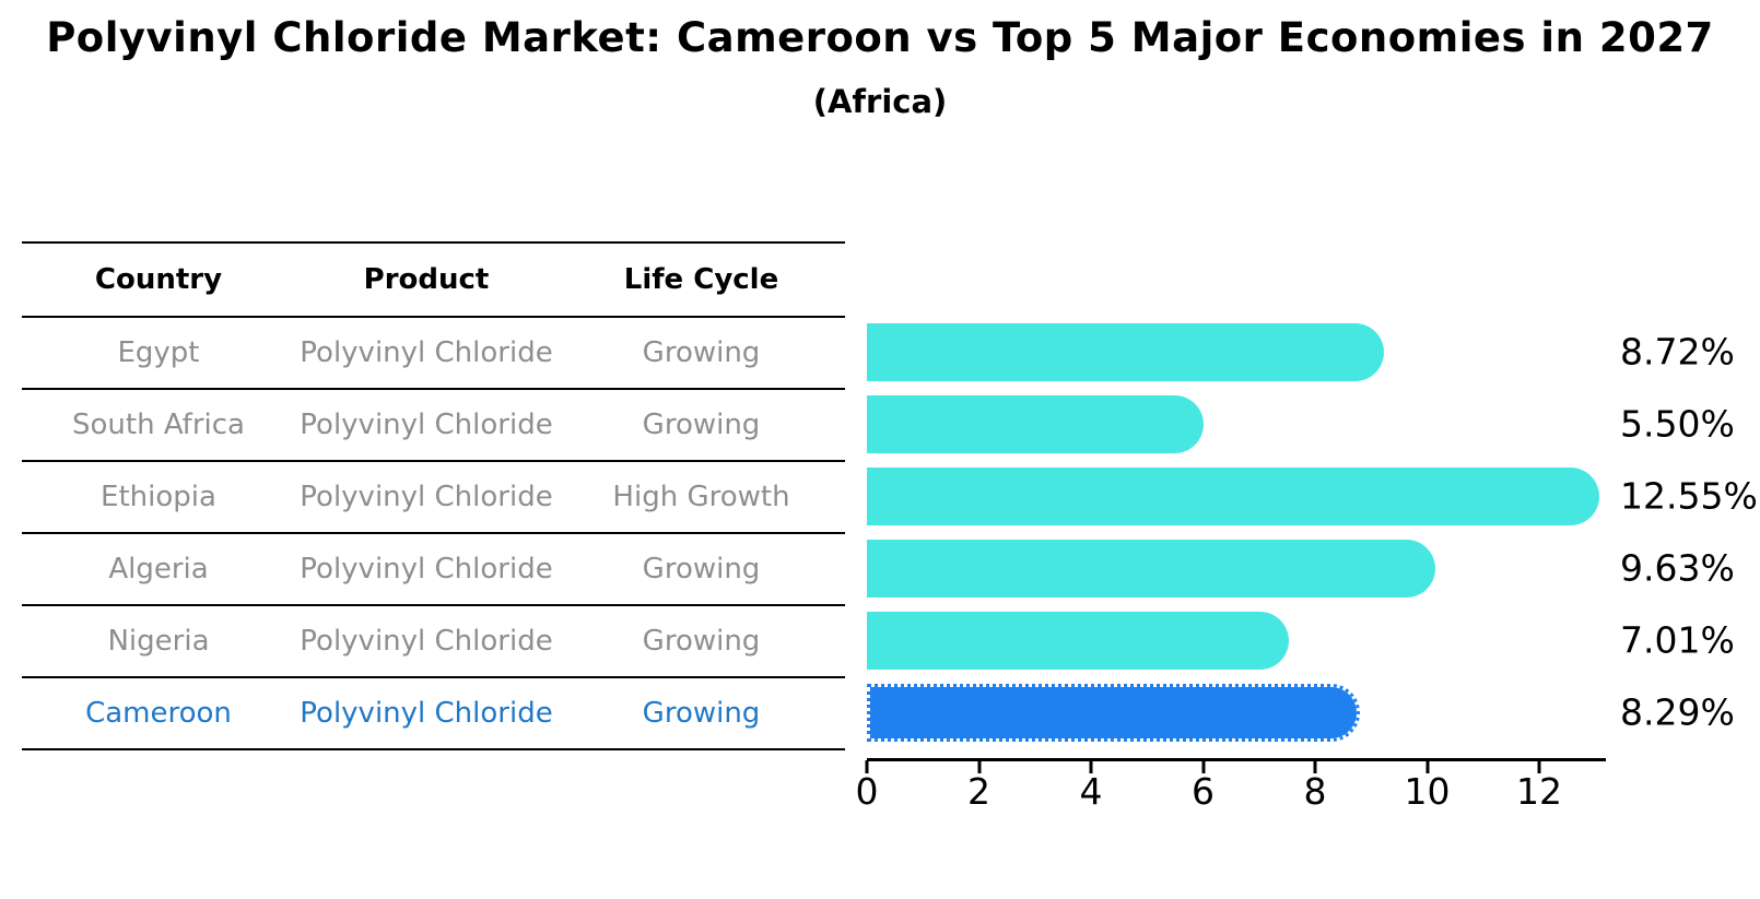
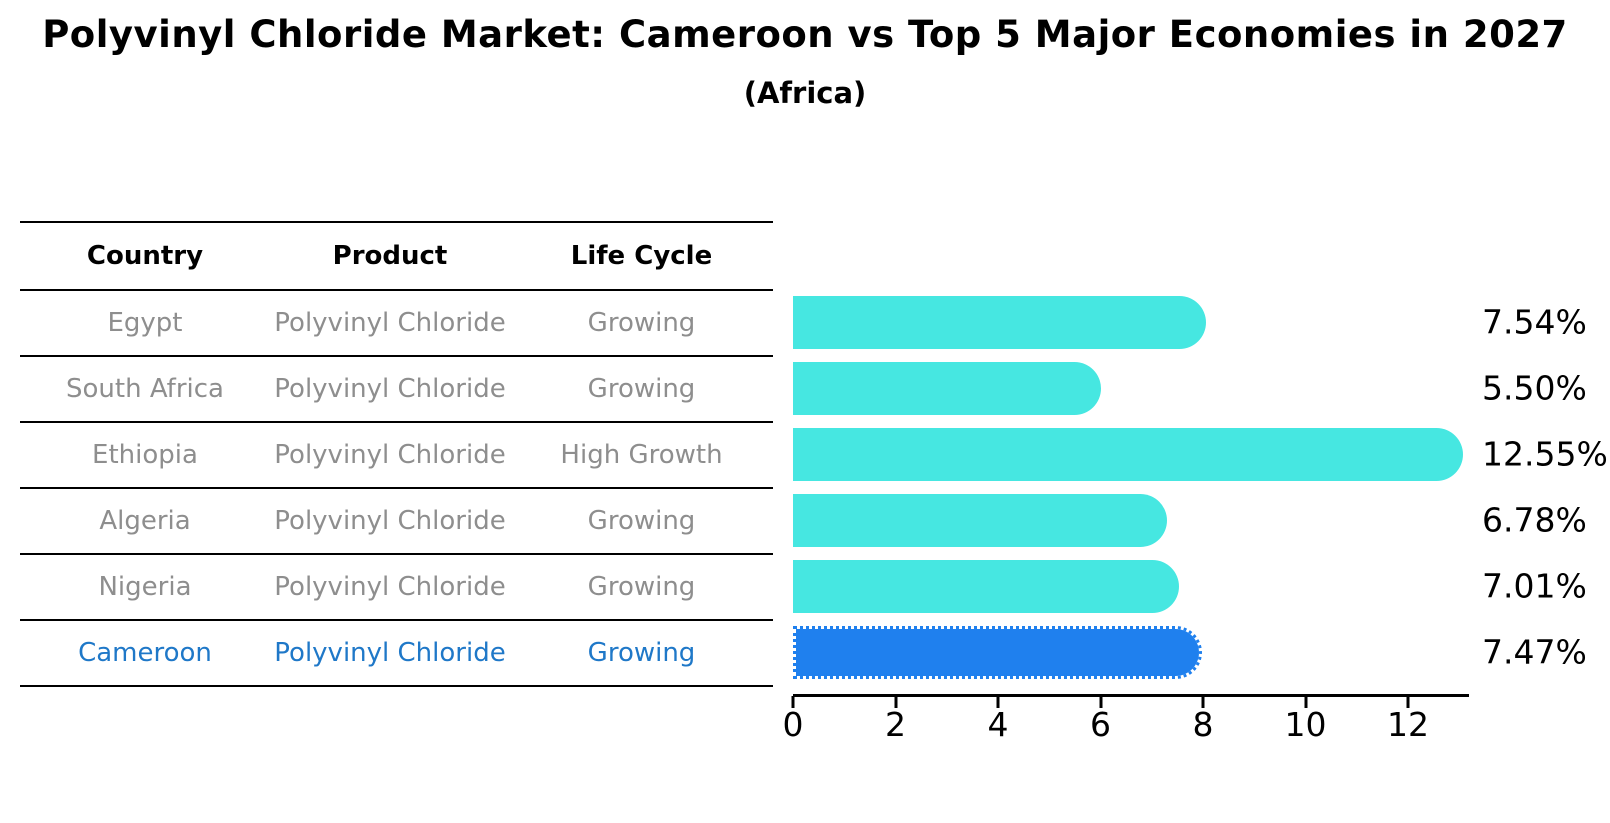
Egypt: 8.72% -> 7.54%
Algeria: 9.63% -> 6.78%
Cameroon: 8.29% -> 7.47%
